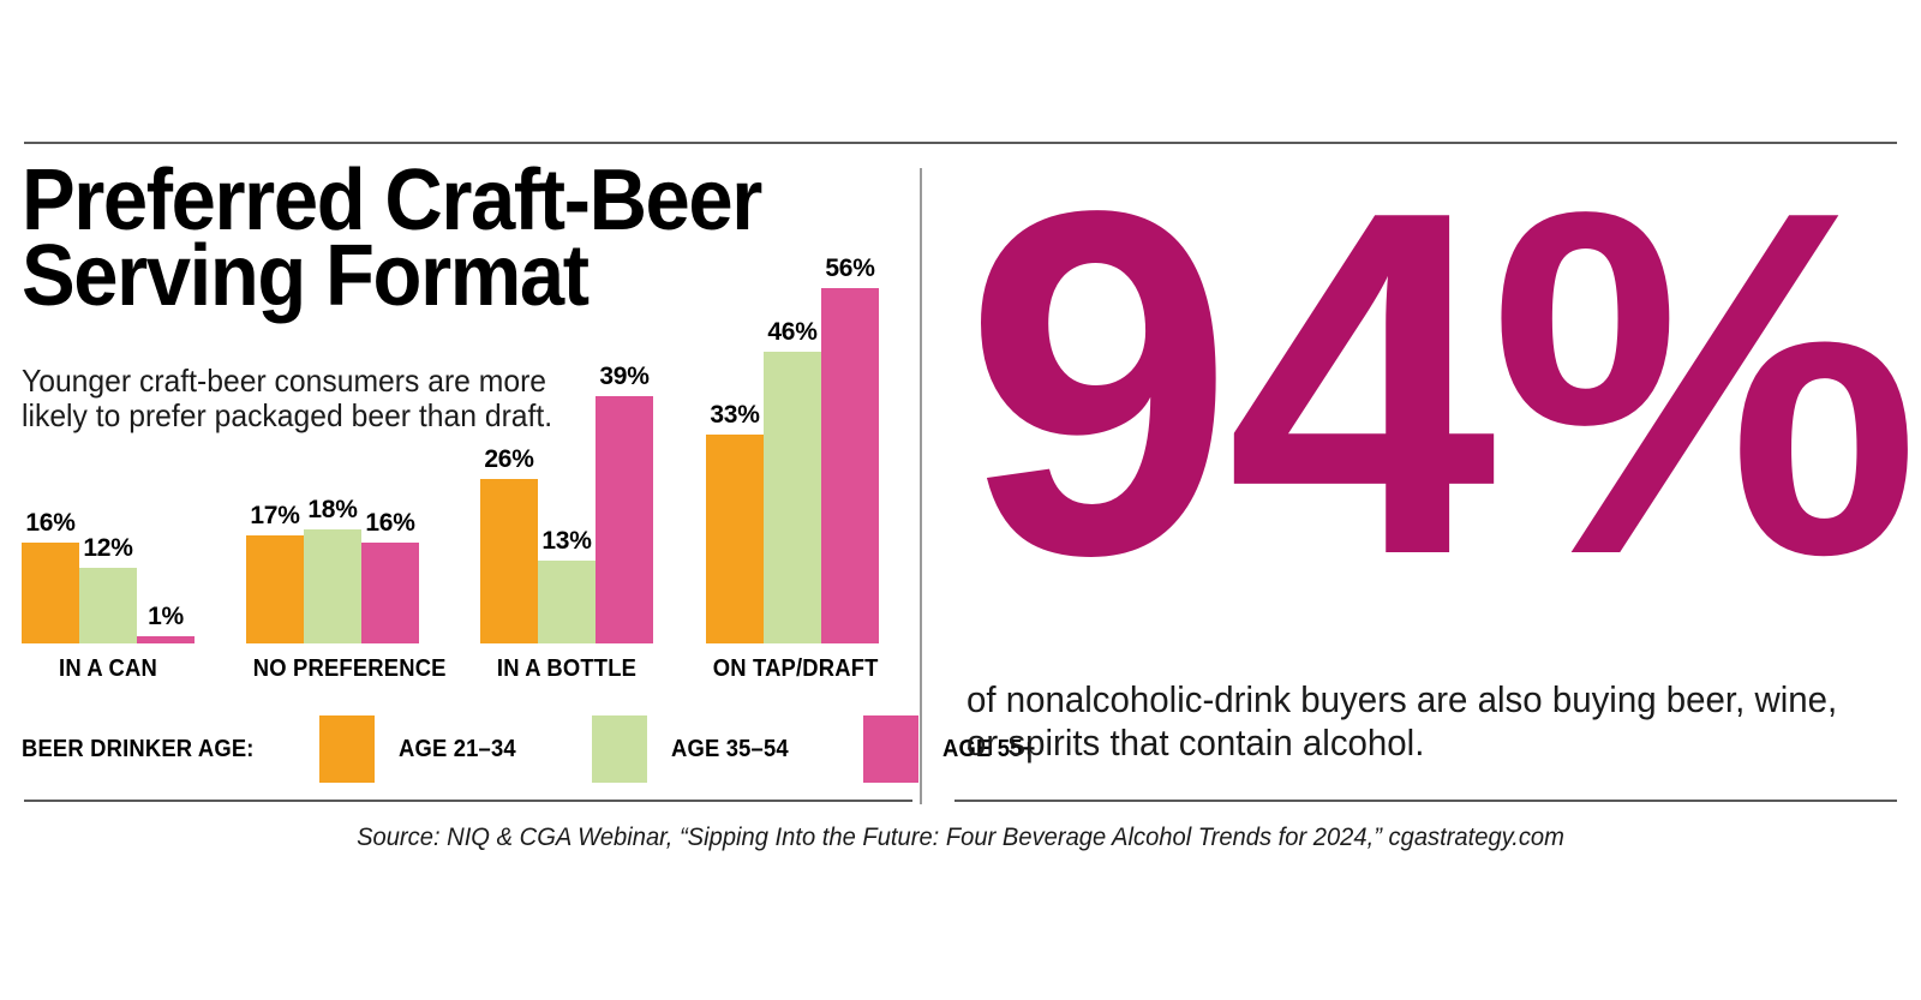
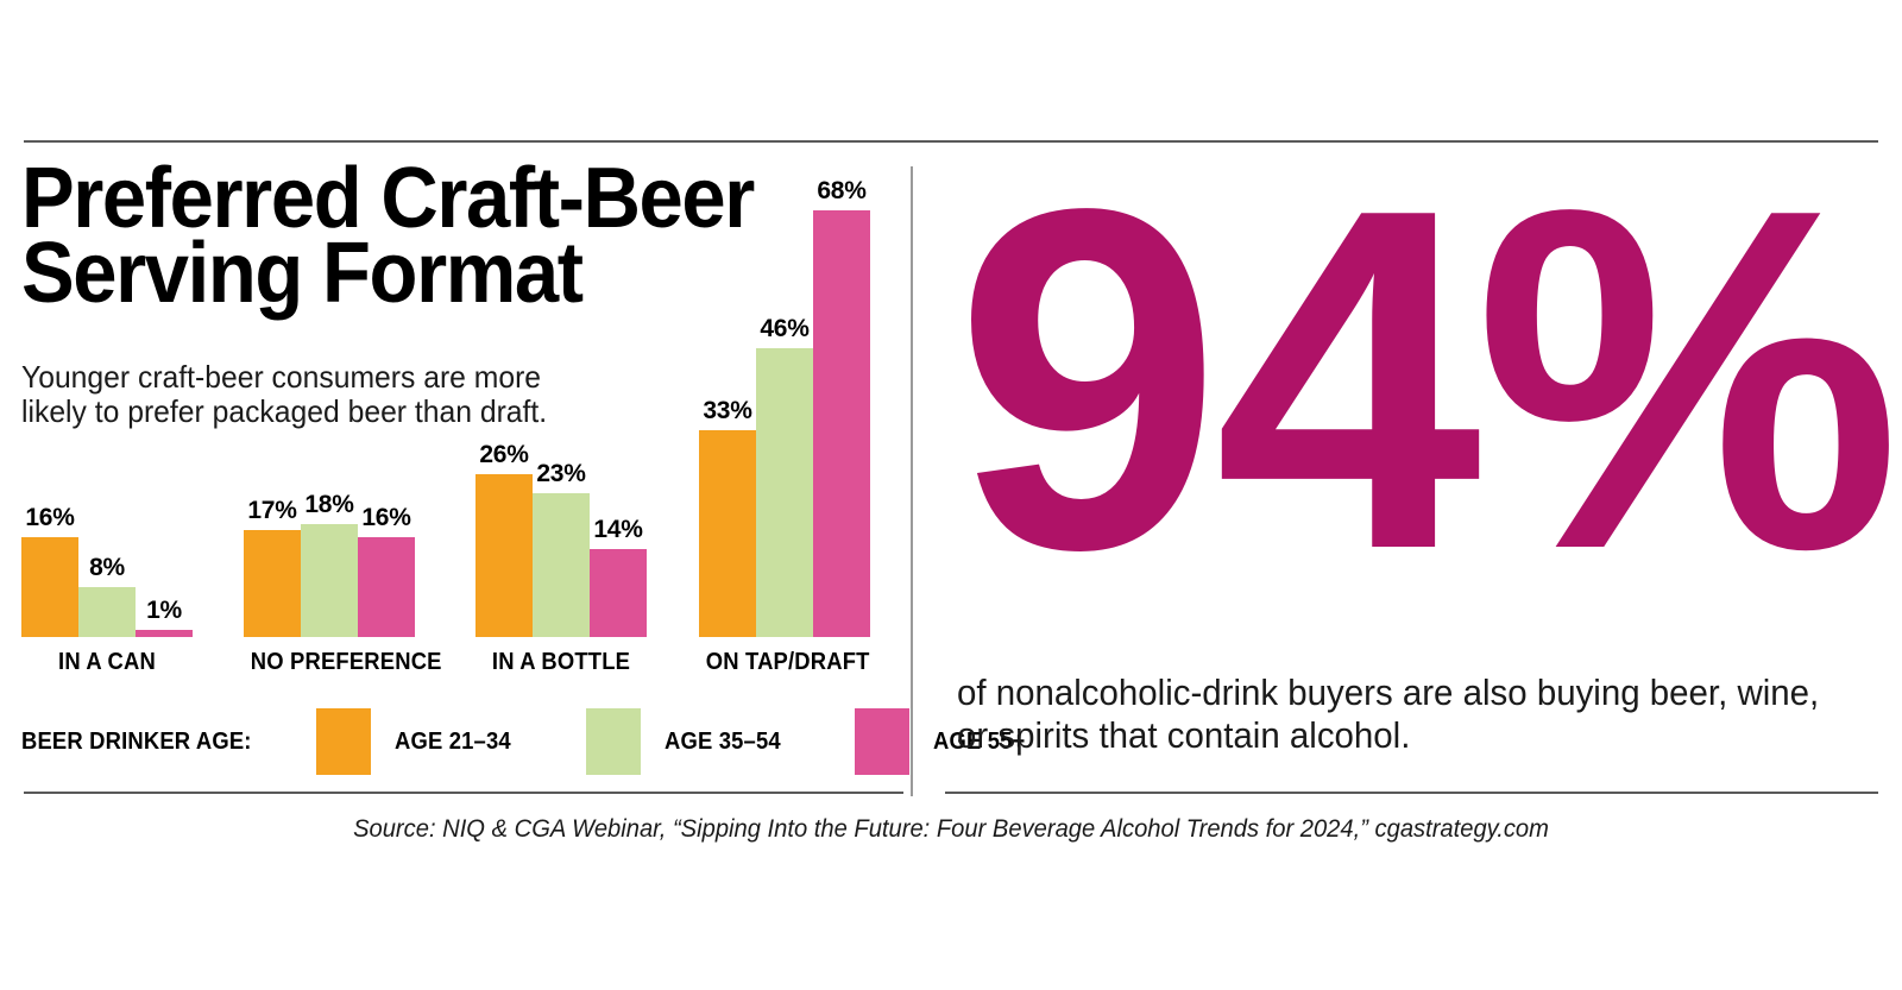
AGE 35–54/IN A CAN: 12% -> 8%
AGE 35–54/IN A BOTTLE: 13% -> 23%
AGE 55+/IN A BOTTLE: 39% -> 14%
AGE 55+/ON TAP/DRAFT: 56% -> 68%
